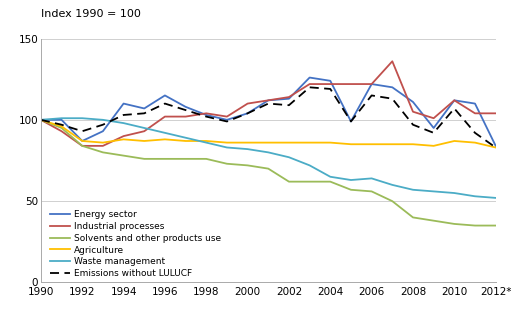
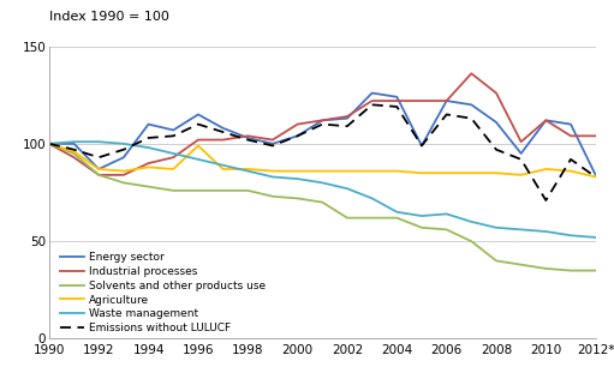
Agriculture/1996: 88 -> 99
Industrial processes/2008: 105 -> 126
Emissions without LULUCF/2010: 107 -> 71
